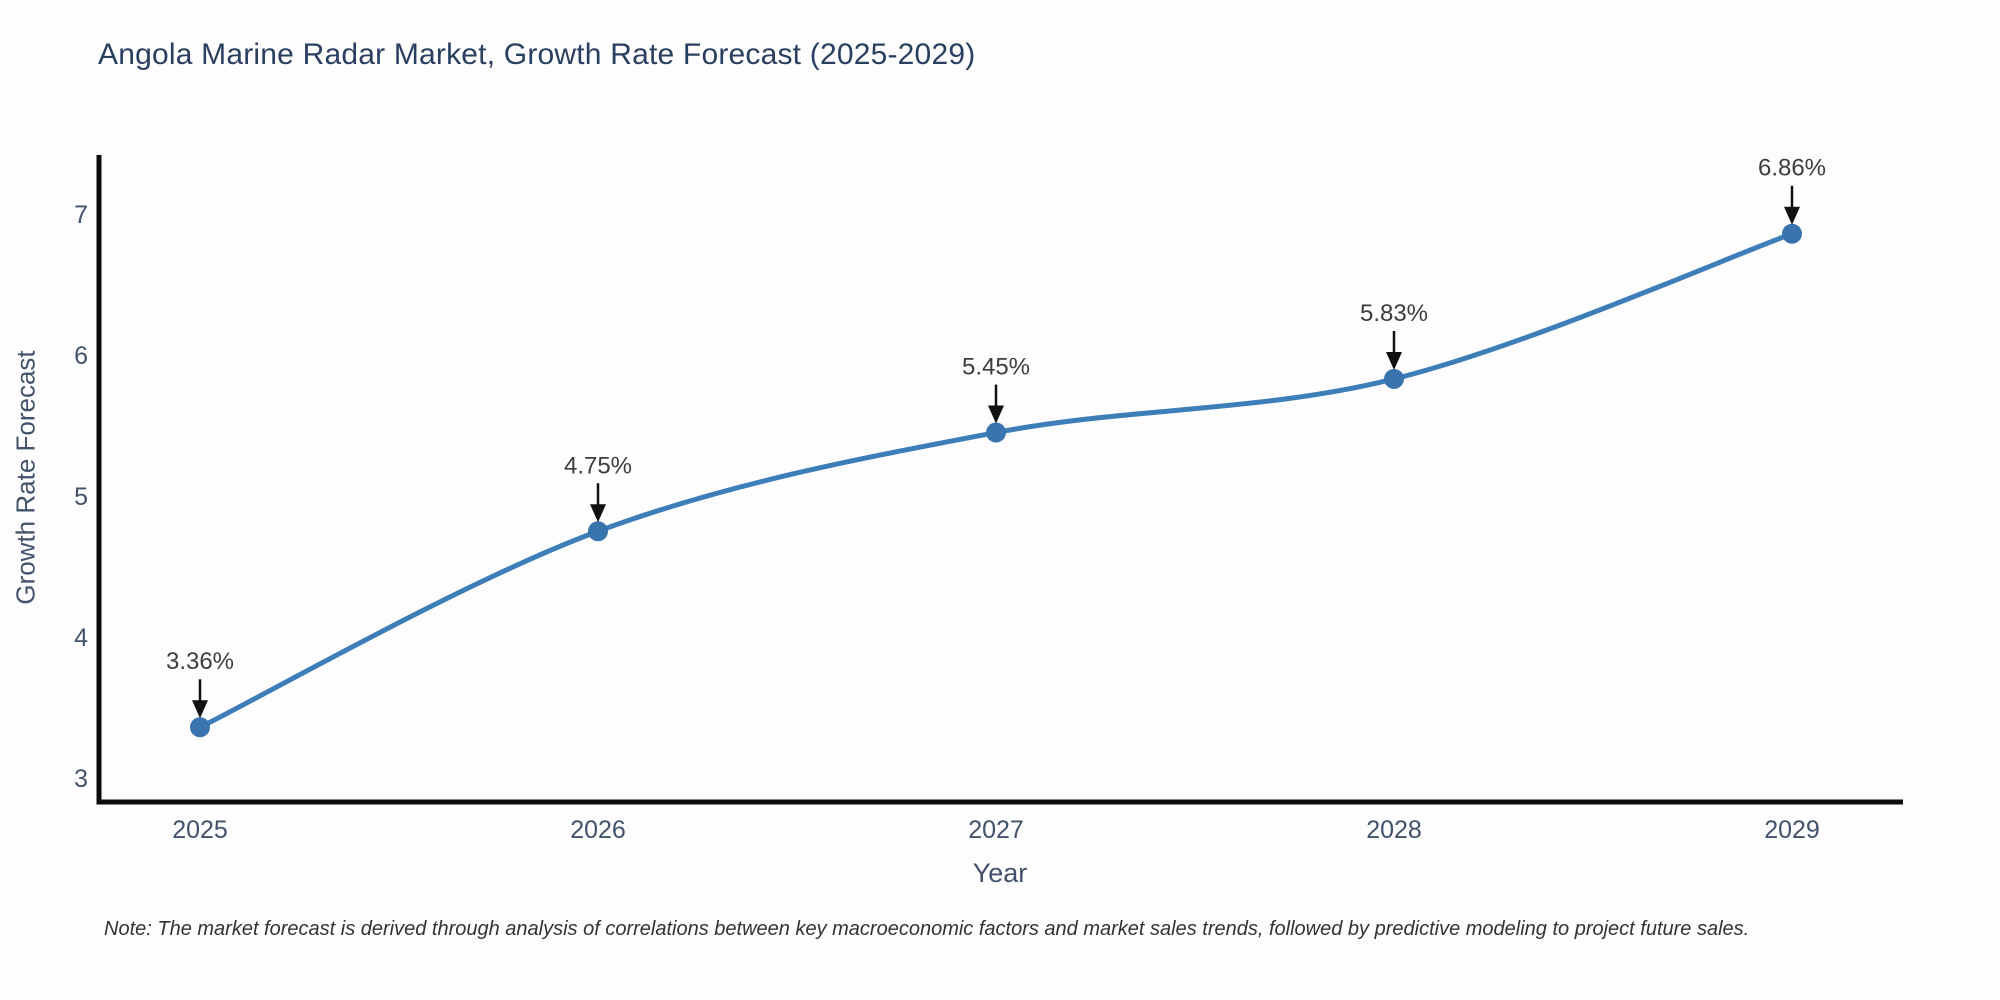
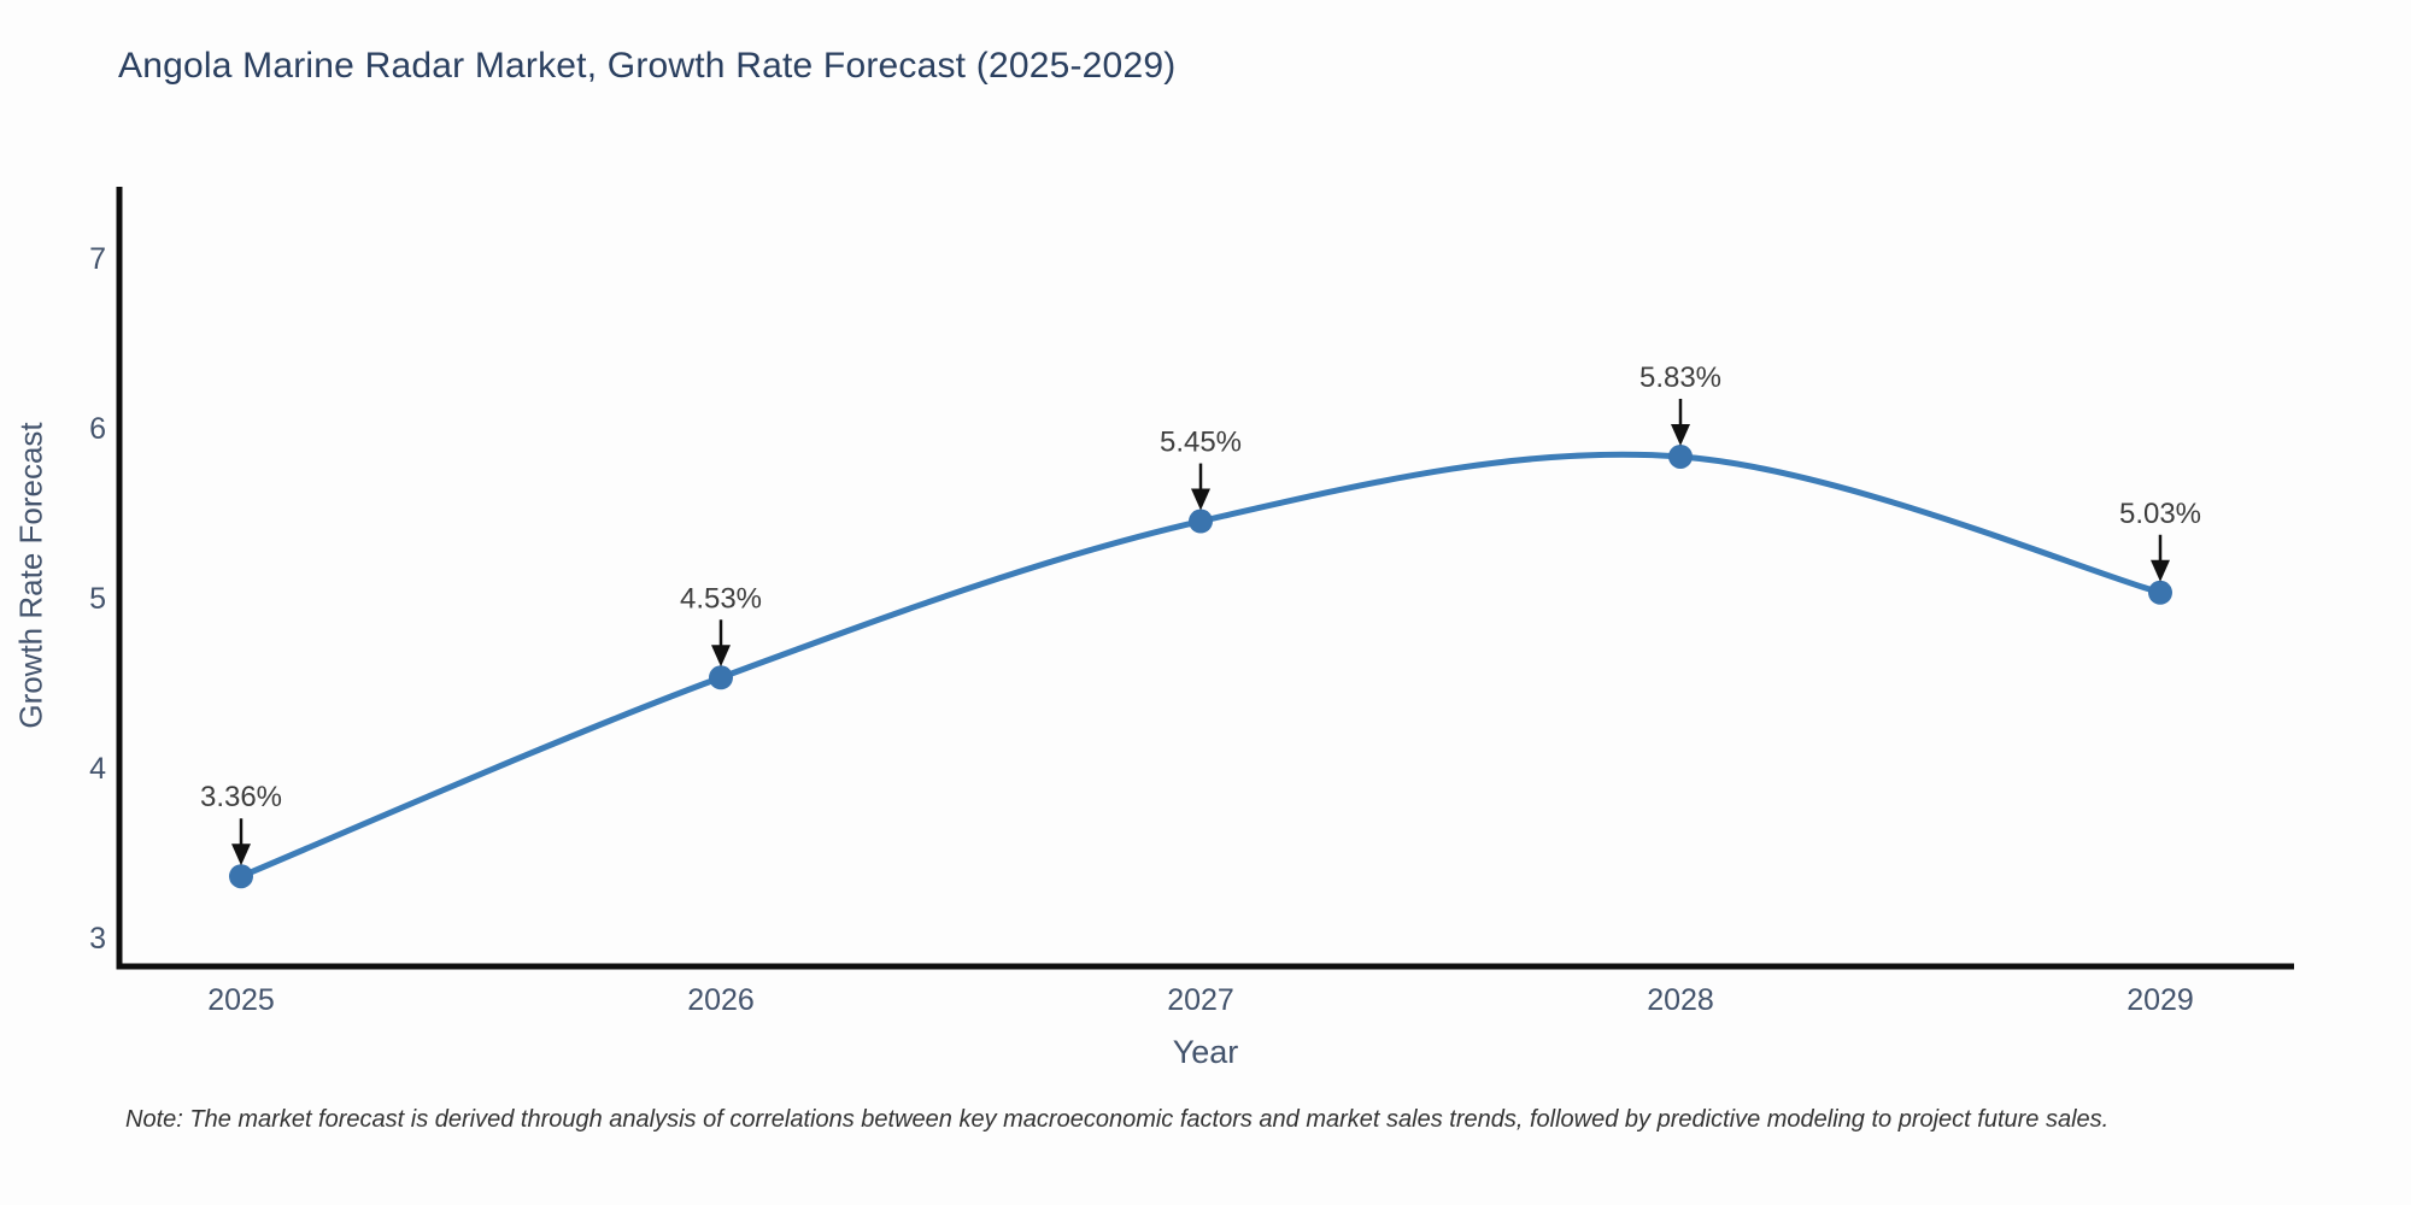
2026: 4.75% -> 4.53%
2029: 6.86% -> 5.03%
